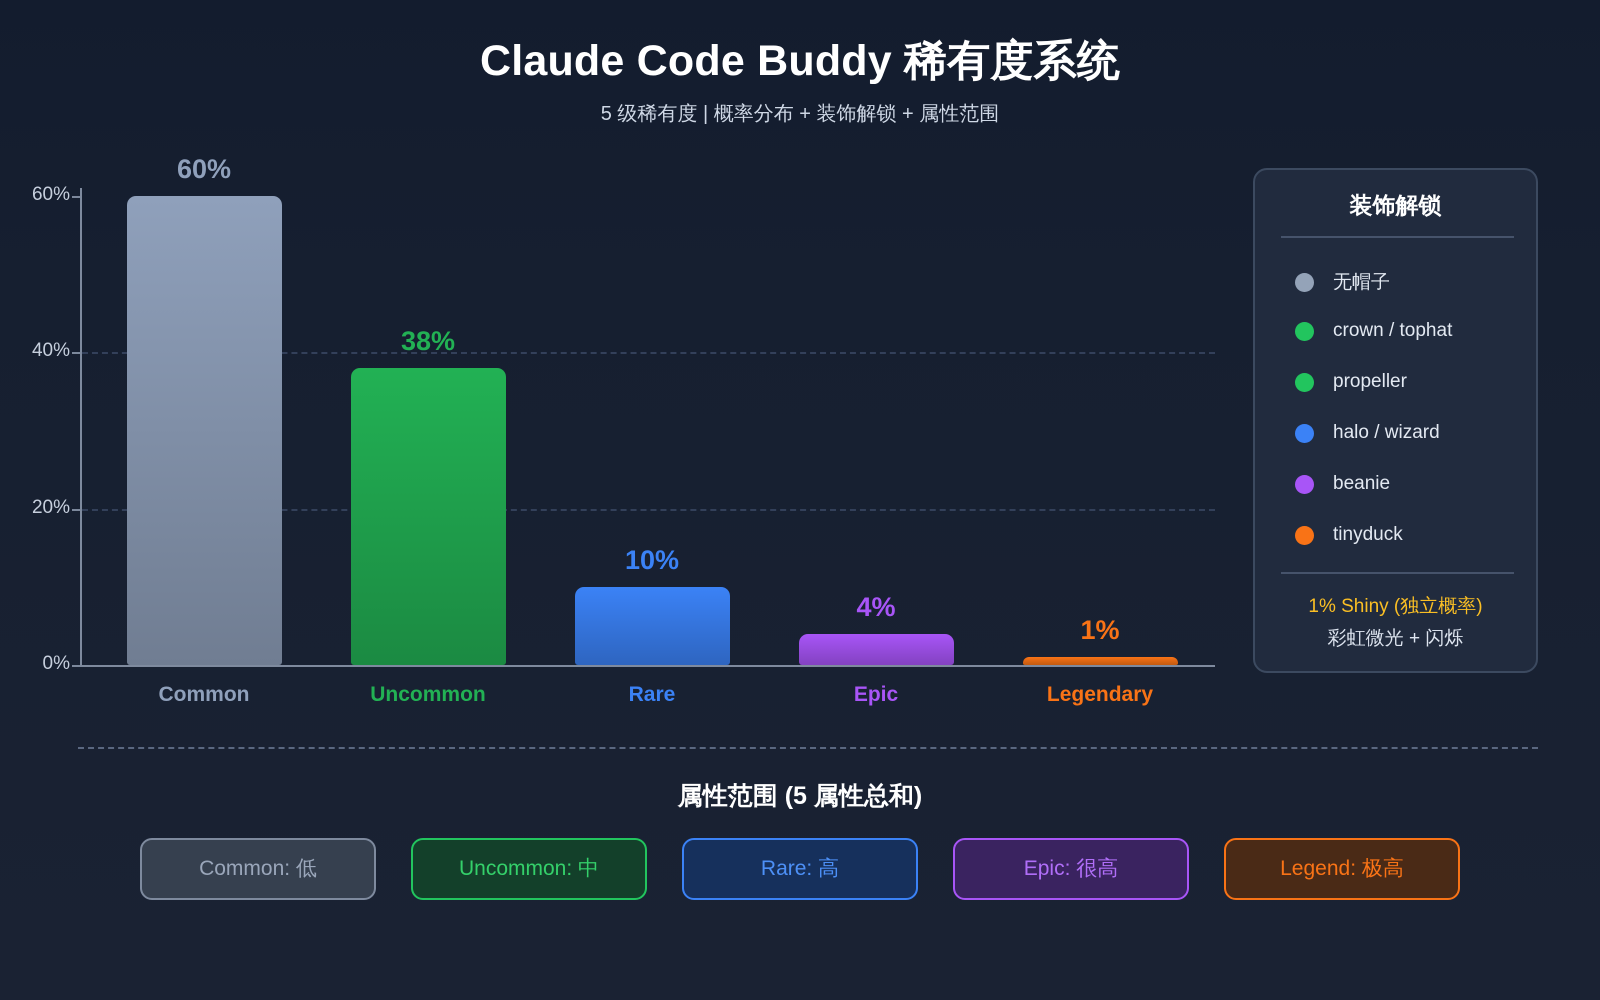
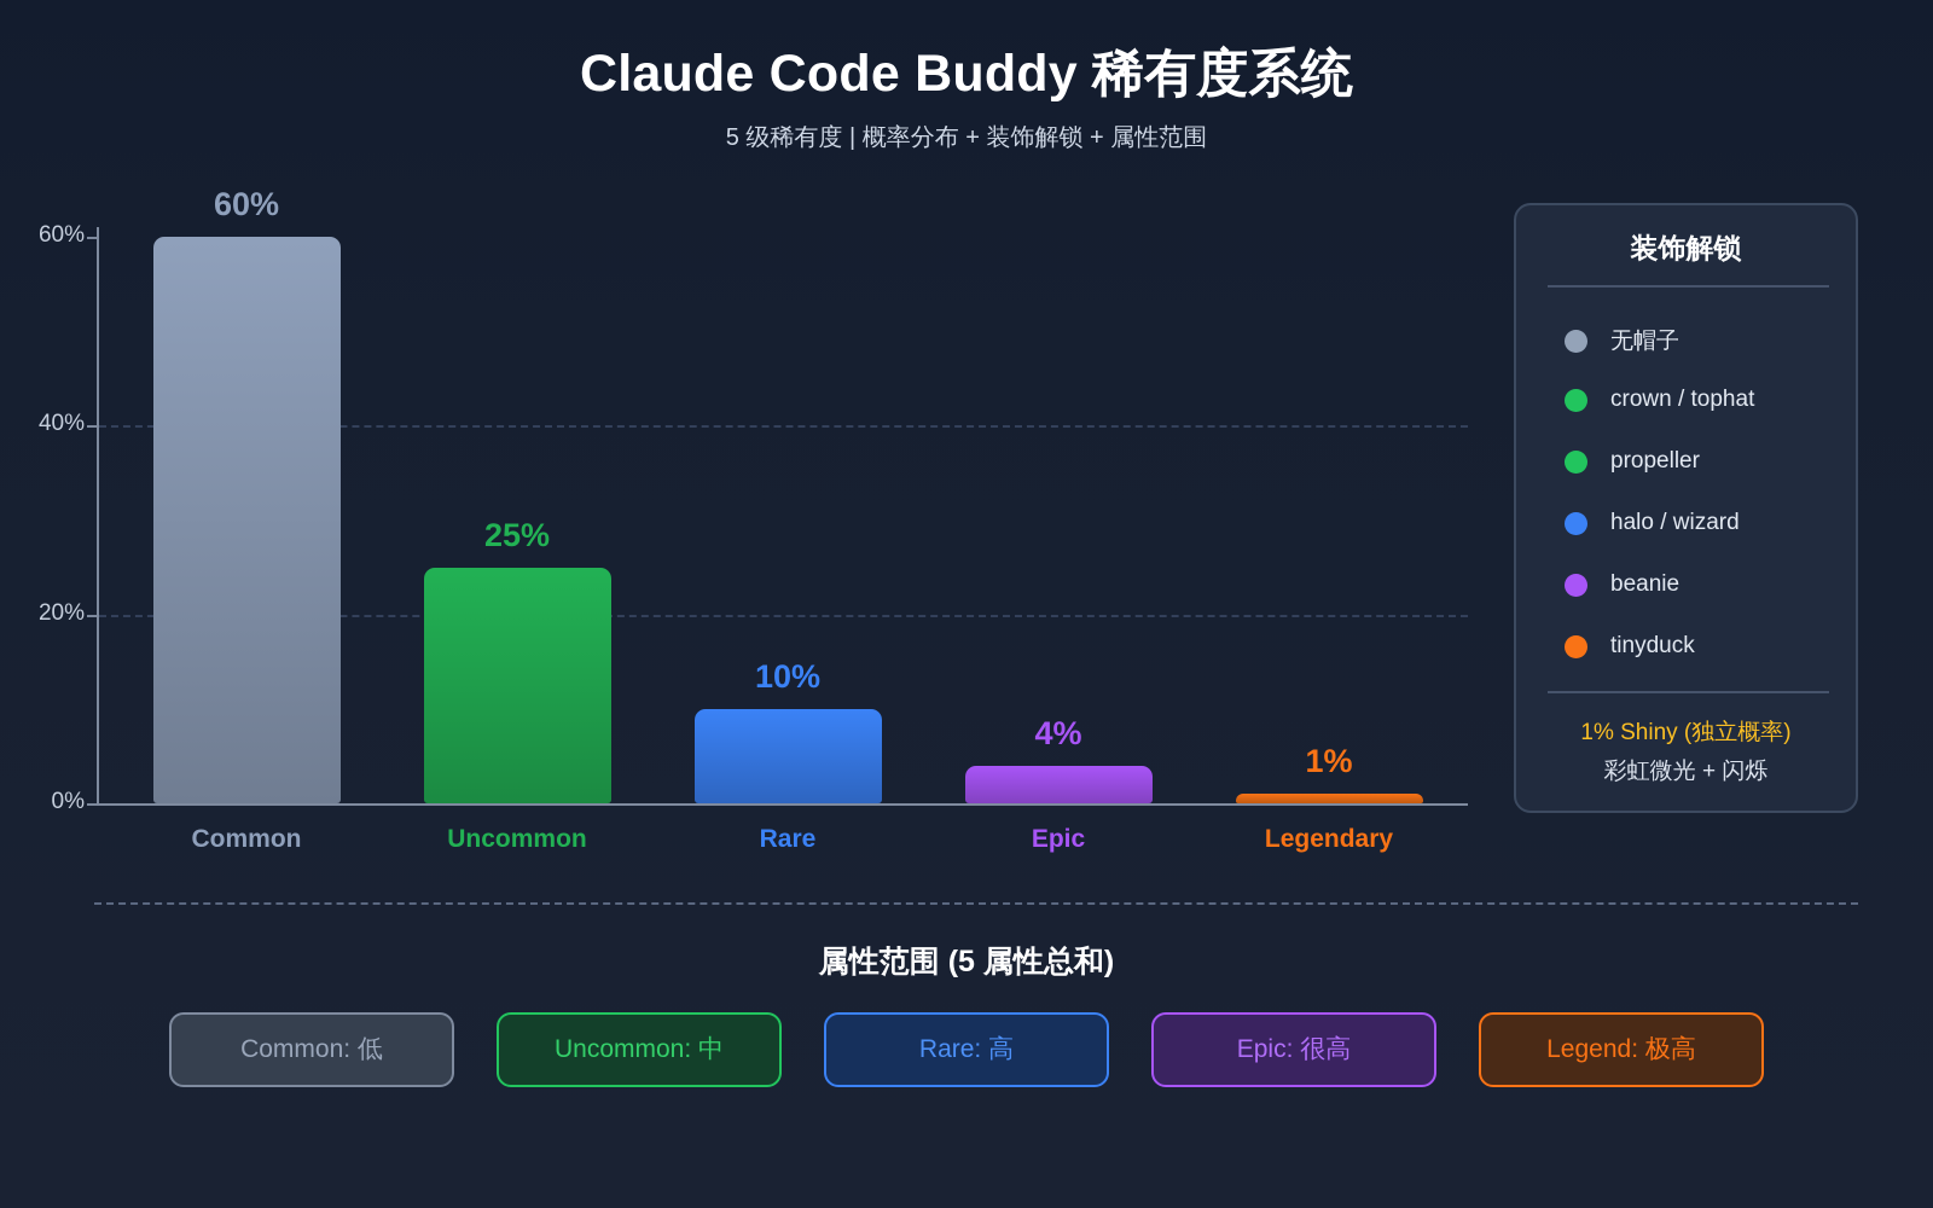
Uncommon: 38% -> 25%
